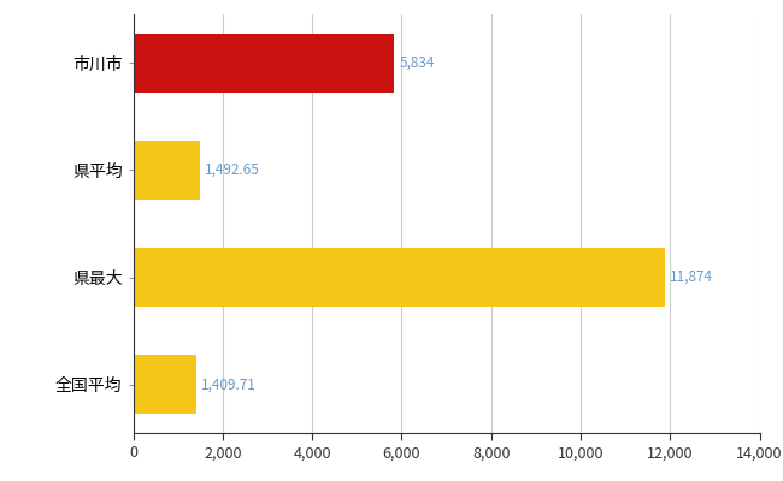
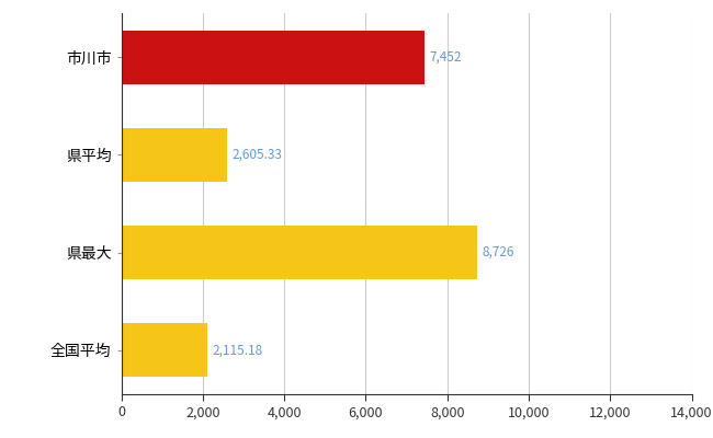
市川市: 5,834 -> 7,452
県平均: 1,492.65 -> 2,605.33
県最大: 11,874 -> 8,726
全国平均: 1,409.71 -> 2,115.18
